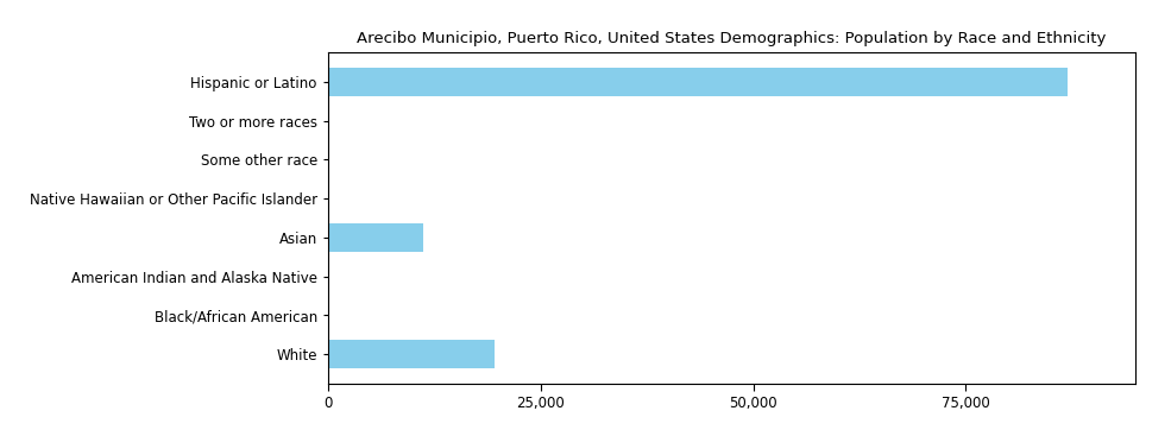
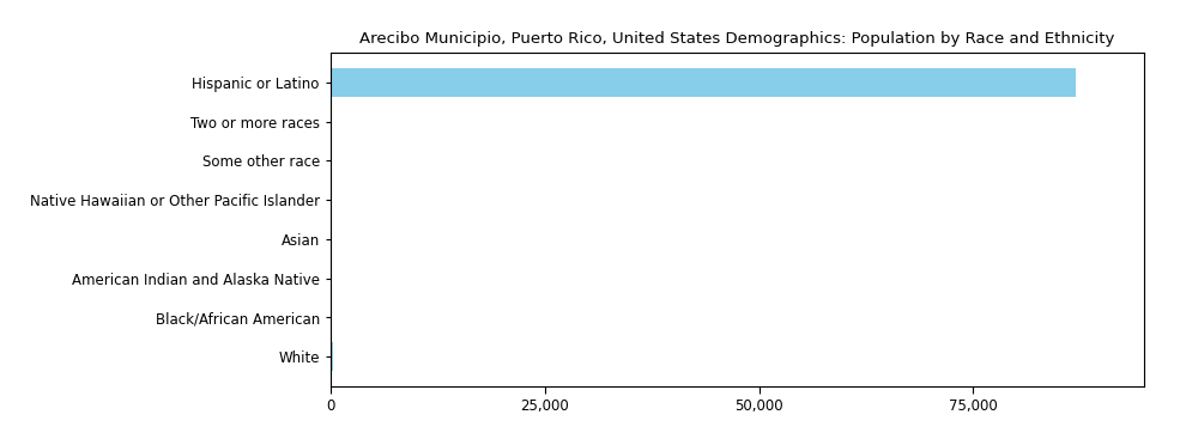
Asian: 11,200 -> 100
White: 19,600 -> 300
